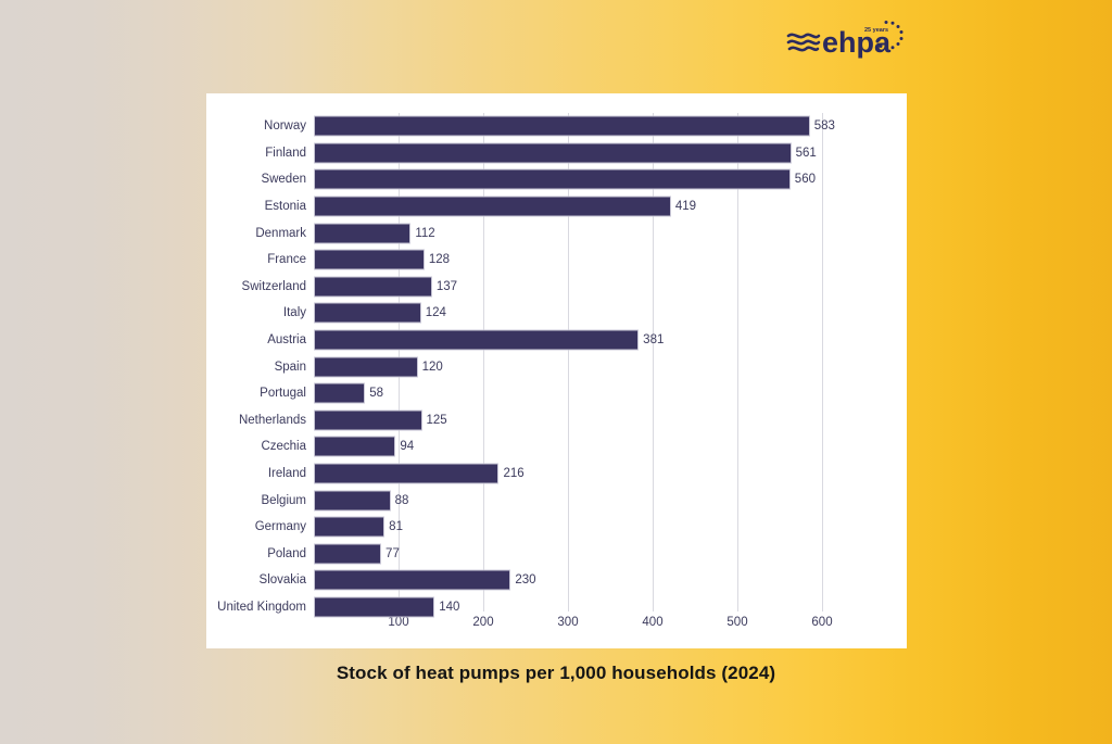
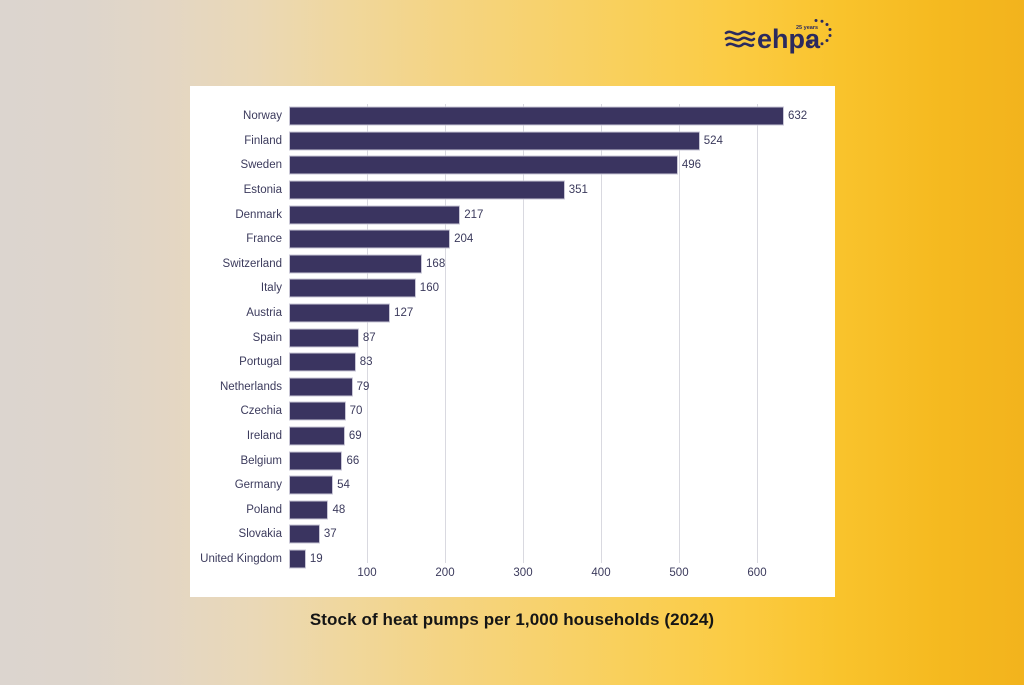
Norway: 583 -> 632
Finland: 561 -> 524
Sweden: 560 -> 496
Estonia: 419 -> 351
Denmark: 112 -> 217
France: 128 -> 204
Switzerland: 137 -> 168
Italy: 124 -> 160
Austria: 381 -> 127
Spain: 120 -> 87
Portugal: 58 -> 83
Netherlands: 125 -> 79
Czechia: 94 -> 70
Ireland: 216 -> 69
Belgium: 88 -> 66
Germany: 81 -> 54
Poland: 77 -> 48
Slovakia: 230 -> 37
United Kingdom: 140 -> 19
